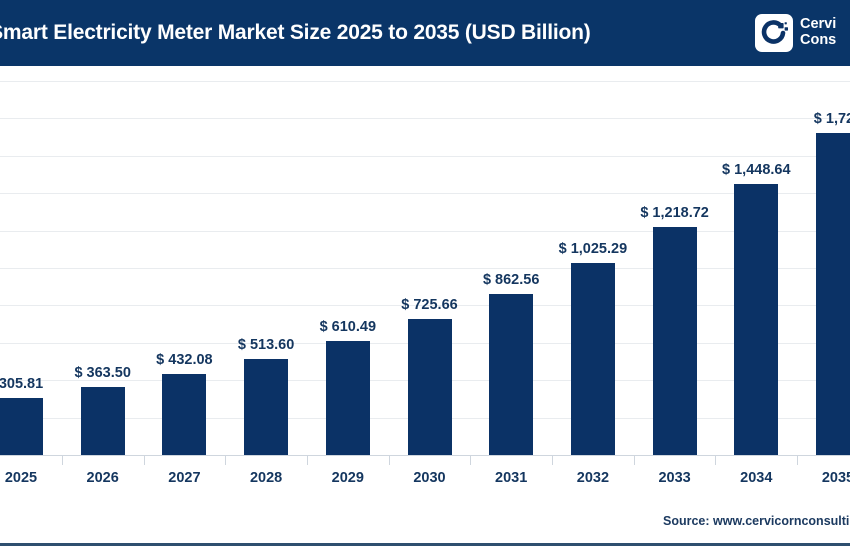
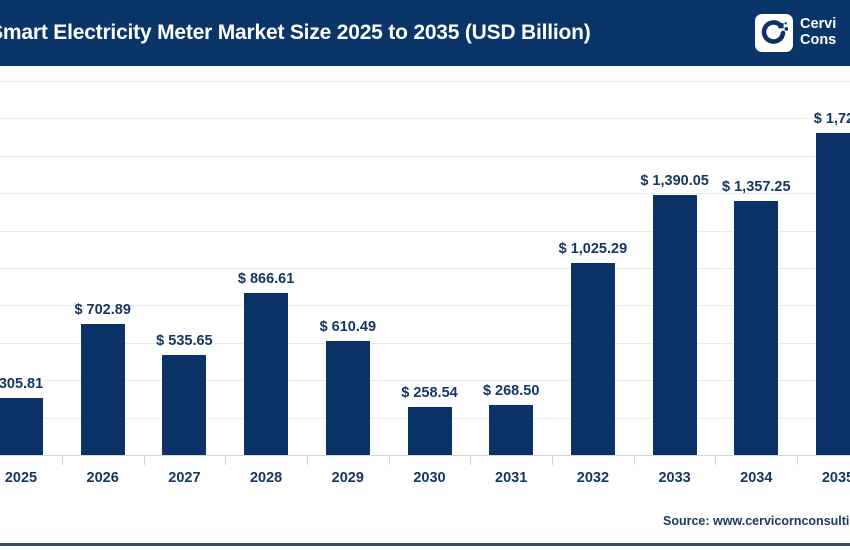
2026: 363.50 -> 702.89
2027: 432.08 -> 535.65
2028: 513.60 -> 866.61
2030: 725.66 -> 258.54
2031: 862.56 -> 268.50
2033: 1,218.72 -> 1,390.05
2034: 1,448.64 -> 1,357.25
